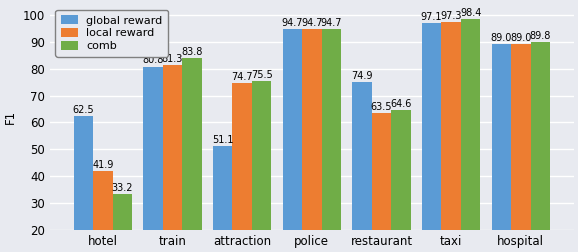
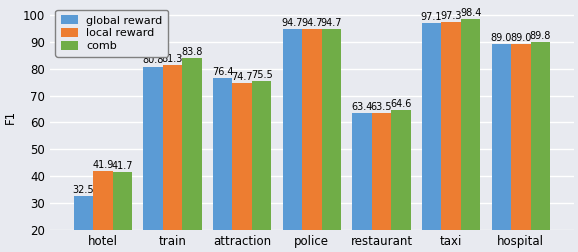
global reward/hotel: 62.5 -> 32.5
comb/hotel: 33.2 -> 41.7
global reward/attraction: 51.1 -> 76.4
global reward/restaurant: 74.9 -> 63.4
